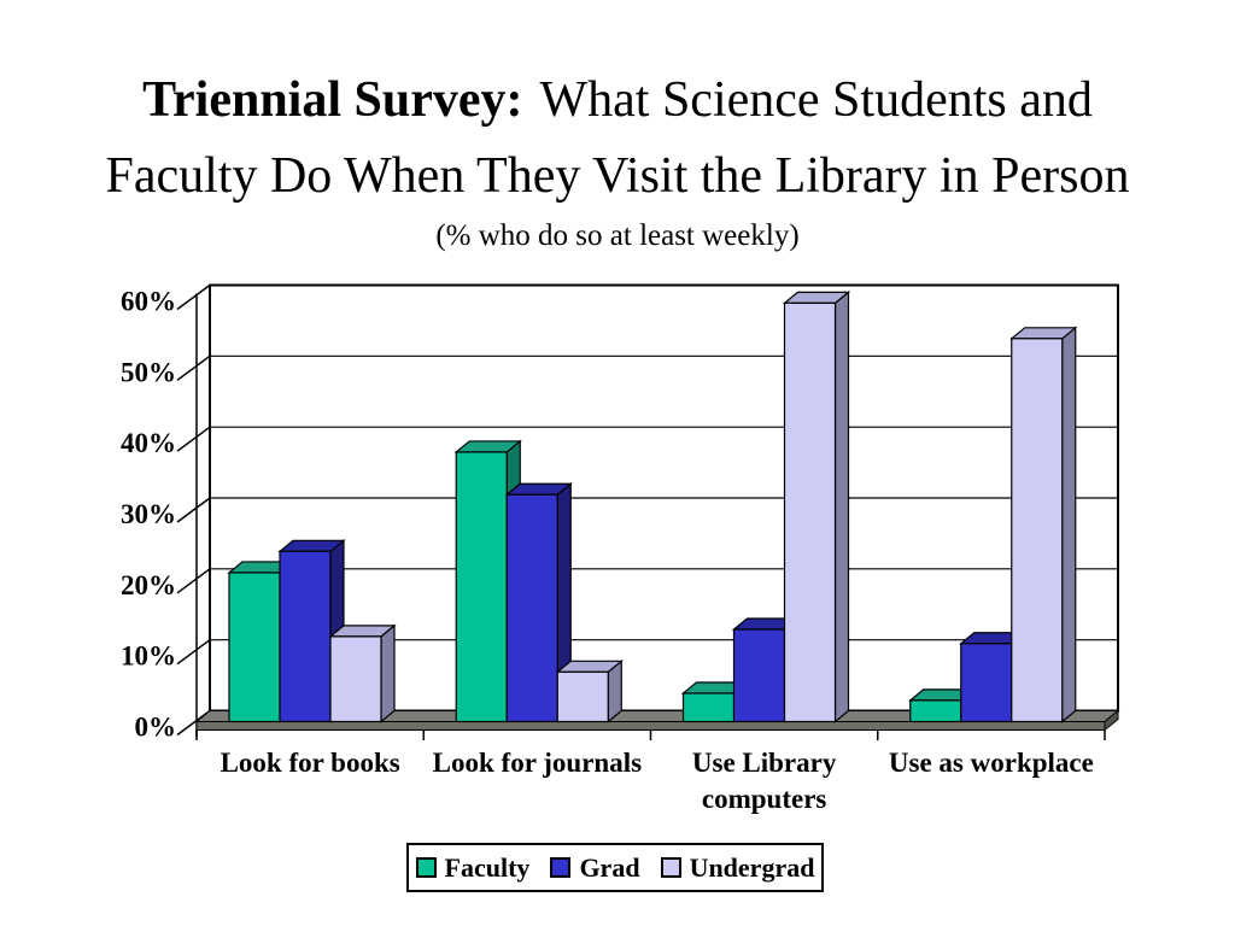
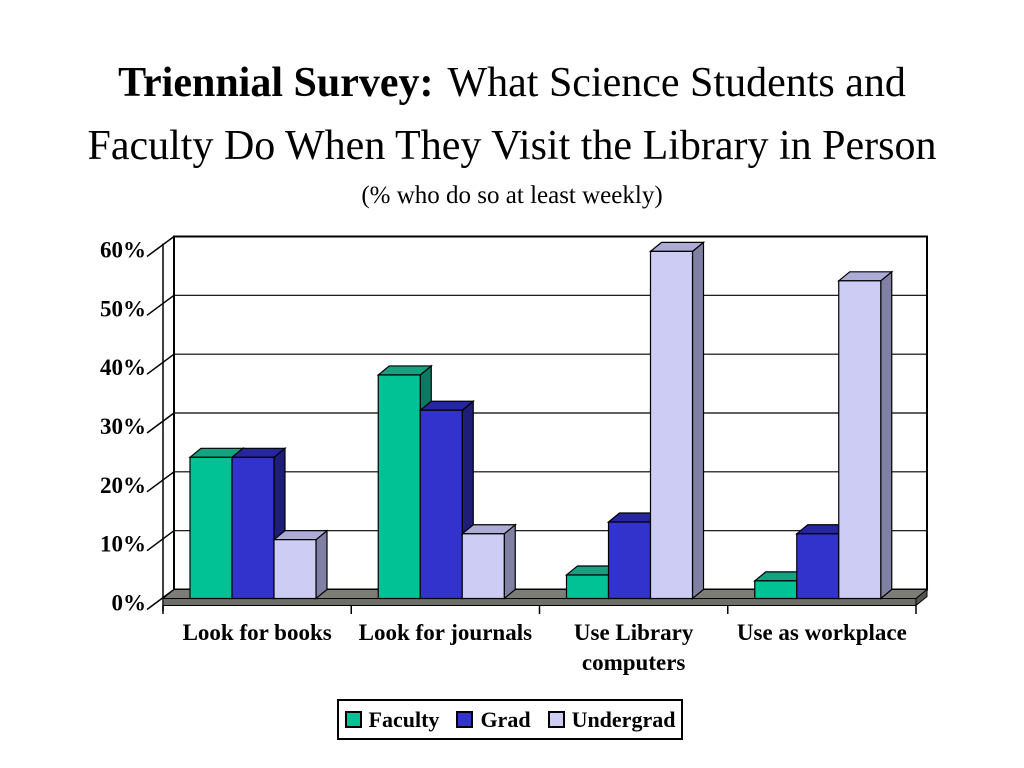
Faculty/Look for books: 21% -> 24%
Undergrad/Look for books: 12% -> 10%
Undergrad/Look for journals: 7% -> 11%
